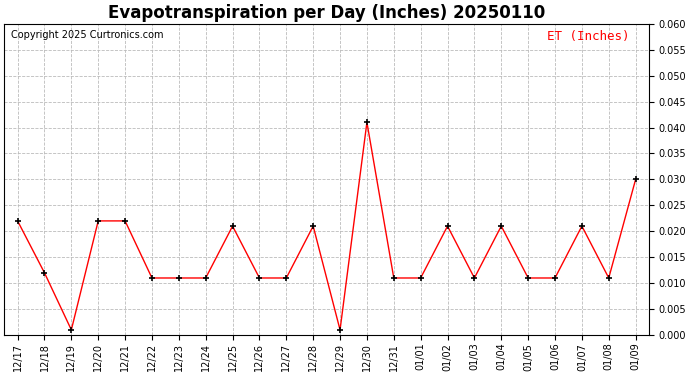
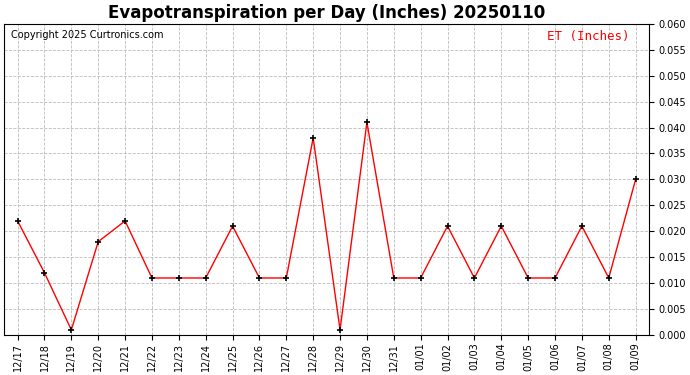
12/20: 0.022 -> 0.018
12/28: 0.021 -> 0.038
